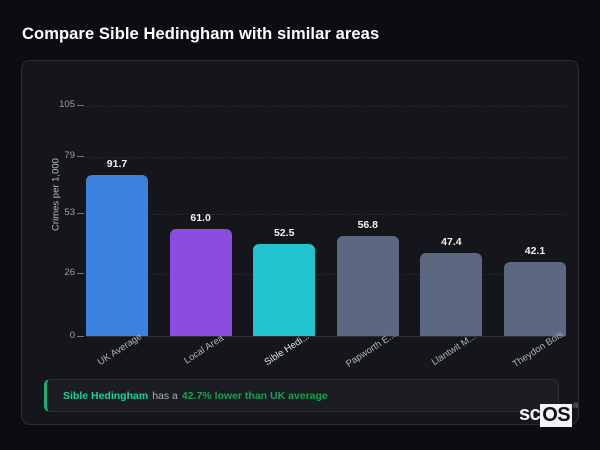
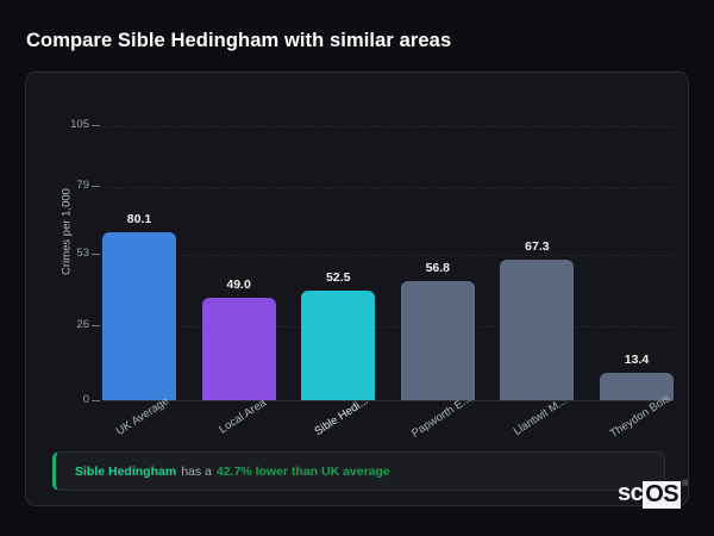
UK Average: 91.7 -> 80.1
Local Area: 61.0 -> 49.0
Llantwit M...: 47.4 -> 67.3
Theydon Bois: 42.1 -> 13.4
